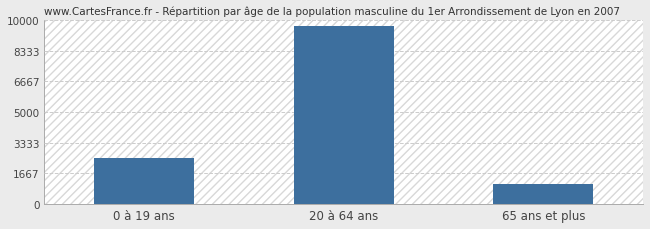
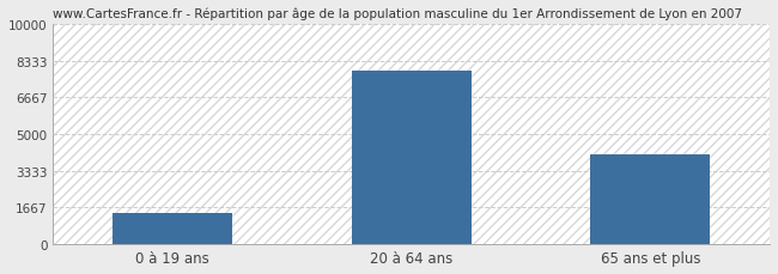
0 à 19 ans: 2500 -> 1400
20 à 64 ans: 9700 -> 7900
65 ans et plus: 1100 -> 4100
